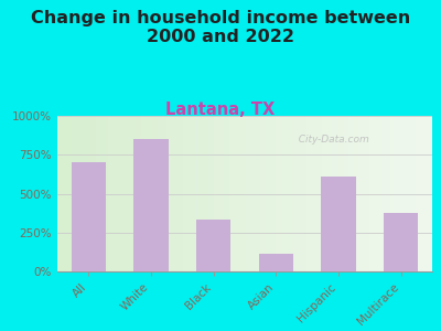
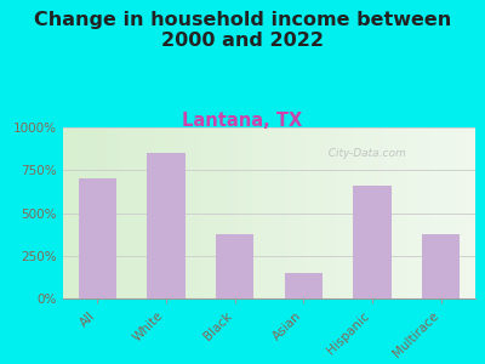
Black: 330% -> 380%
Asian: 110% -> 150%
Hispanic: 610% -> 660%
